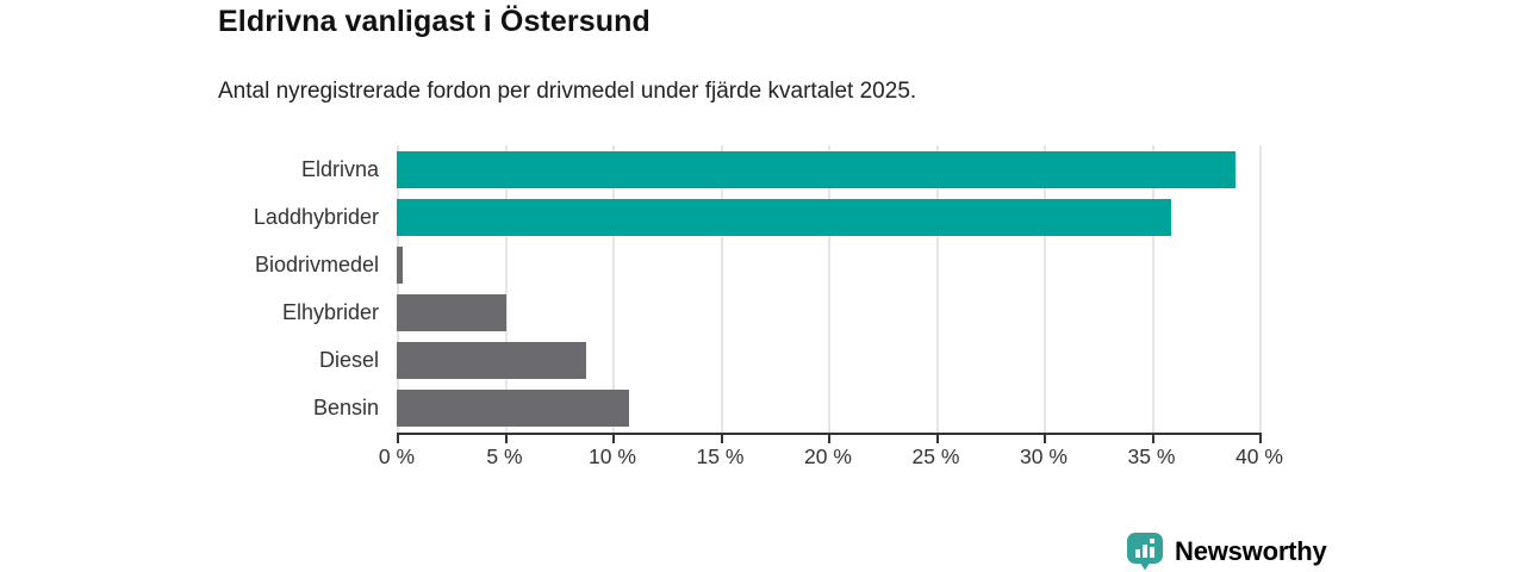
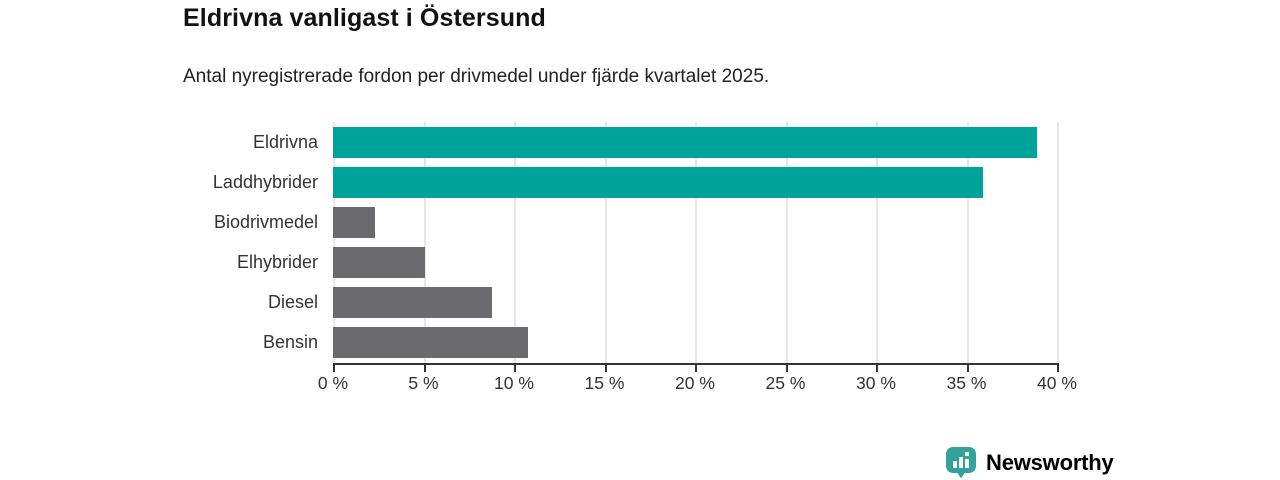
Biodrivmedel: 0.3% -> 2.3%
